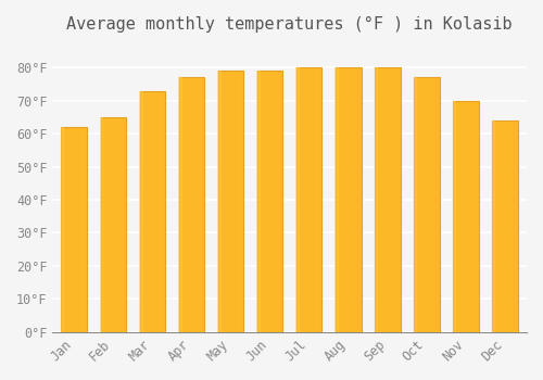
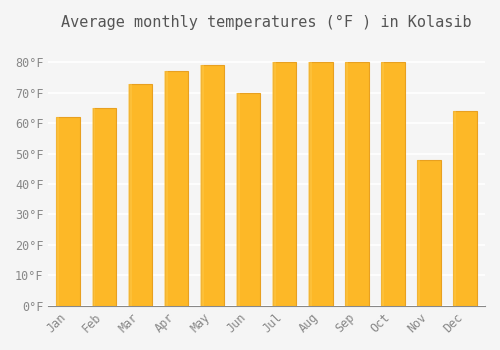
Jun: 79°F -> 70°F
Oct: 77°F -> 80°F
Nov: 70°F -> 48°F
